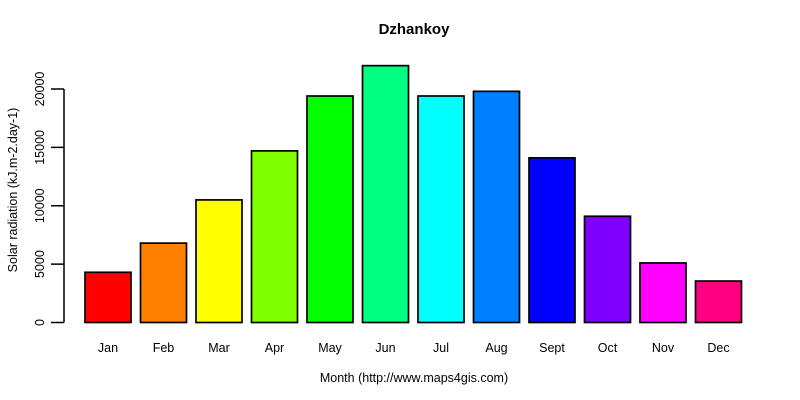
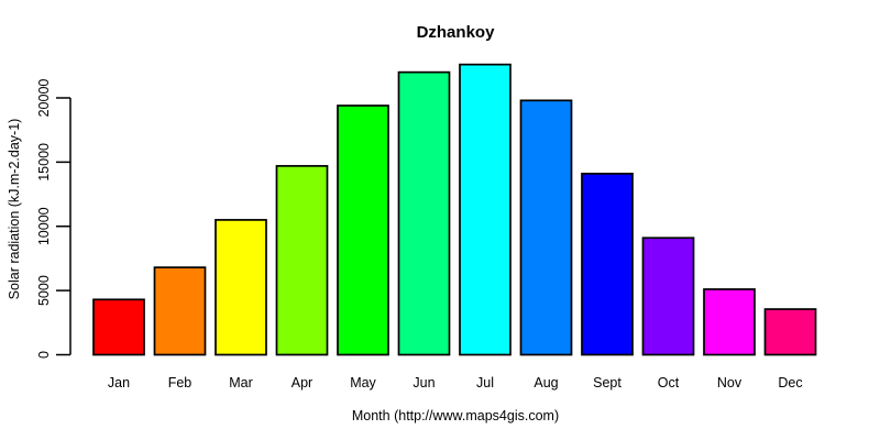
Jul: 19400 -> 22600
